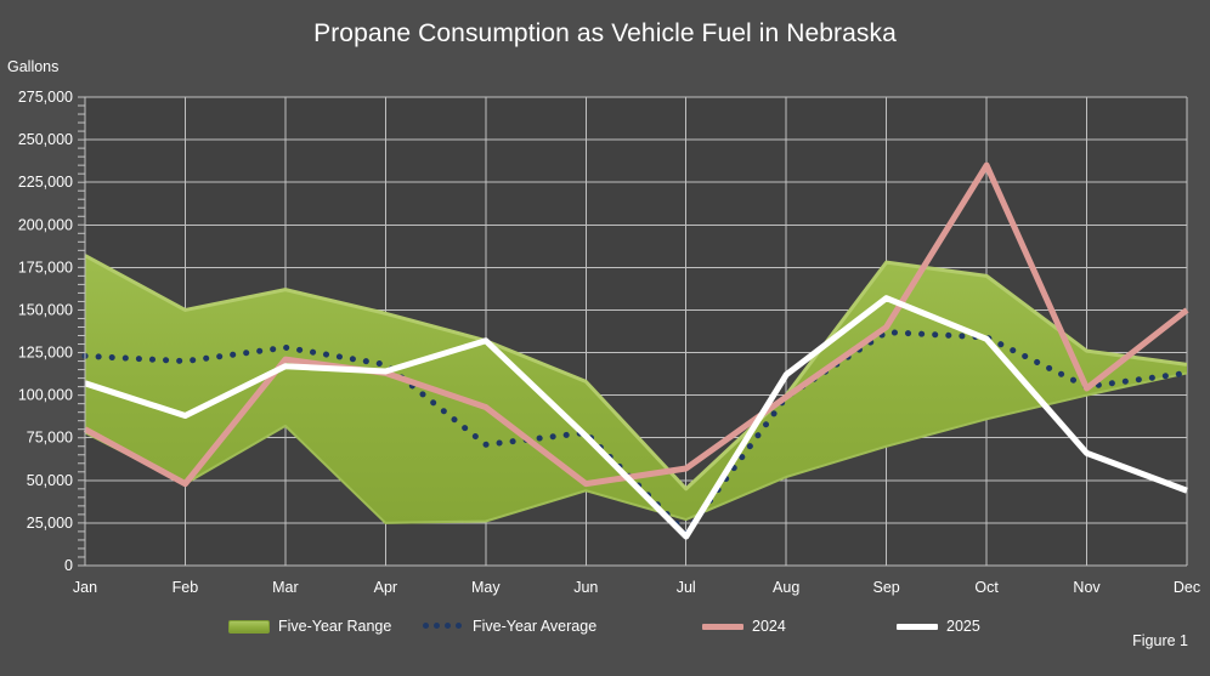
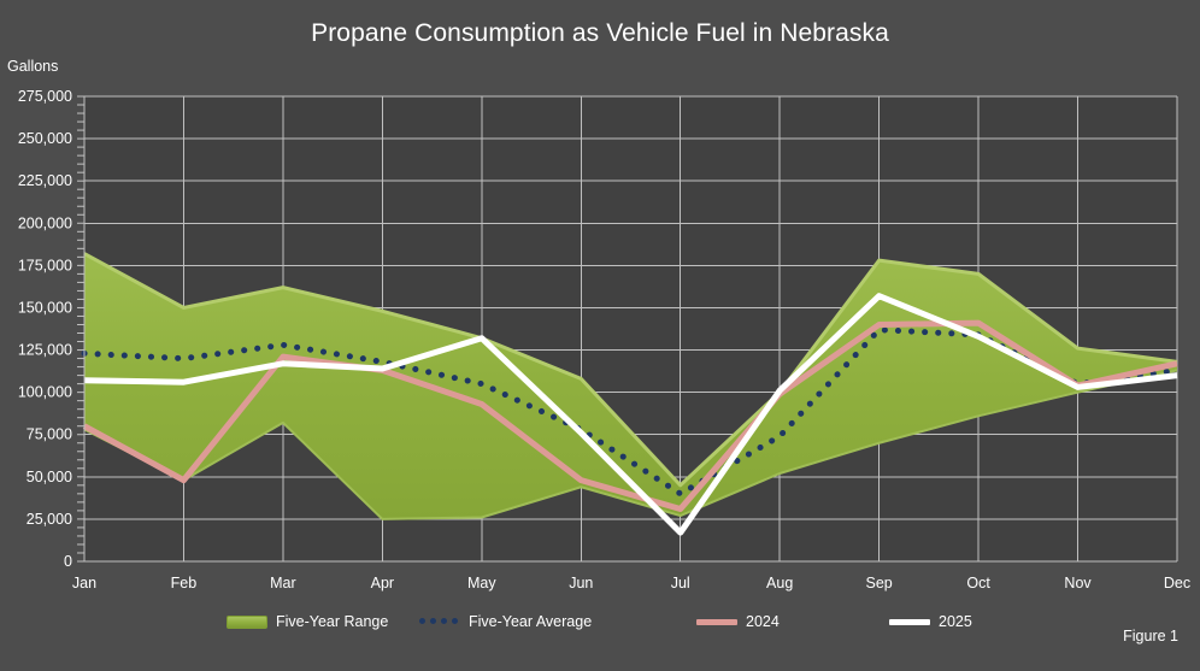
2025/Feb: 88000 -> 106000
Five-Year Average/May: 71000 -> 105000
Five-Year Average/Jul: 19000 -> 40000
2024/Jul: 57000 -> 31000
Five-Year Average/Aug: 99000 -> 74000
2025/Aug: 112000 -> 101000
2024/Oct: 235000 -> 141000
2025/Nov: 66000 -> 103000
2024/Dec: 150000 -> 117000
2025/Dec: 44000 -> 110000
